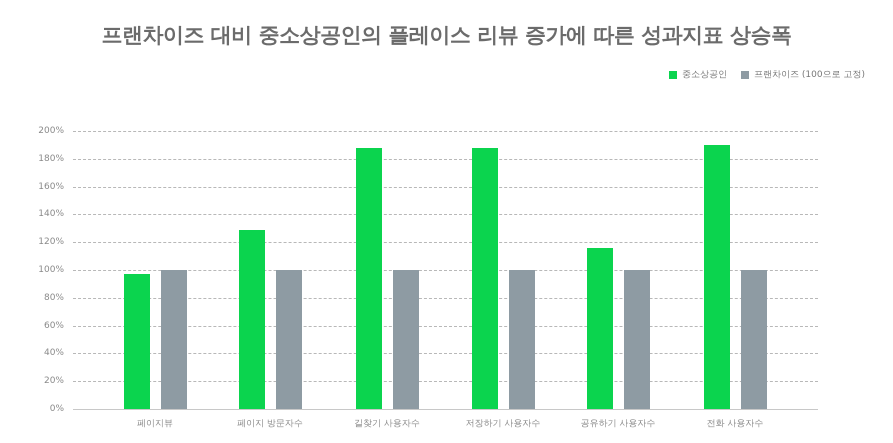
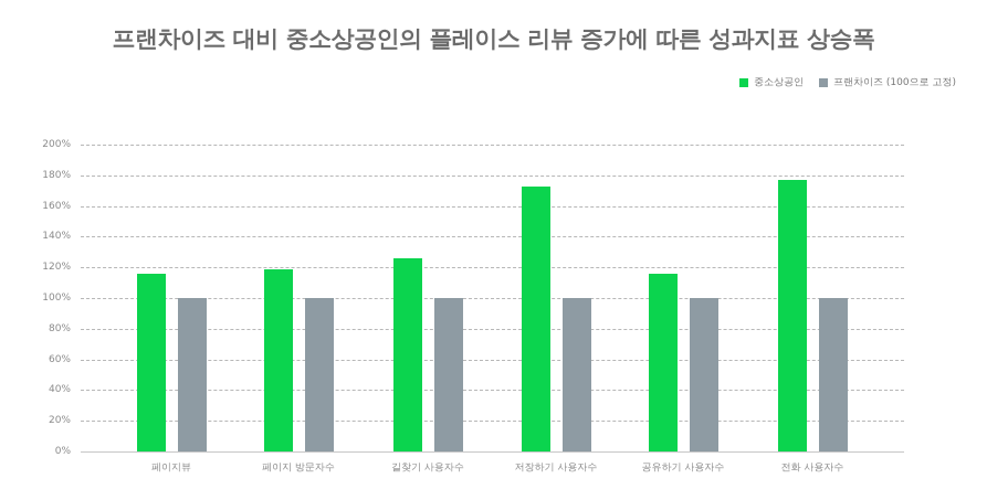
중소상공인/페이지뷰: 97% -> 116%
중소상공인/페이지 방문자수: 129% -> 119%
중소상공인/길찾기 사용자수: 188% -> 126%
중소상공인/저장하기 사용자수: 188% -> 173%
중소상공인/전화 사용자수: 190% -> 177%
